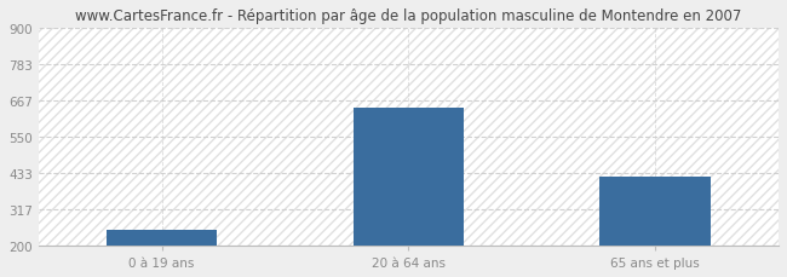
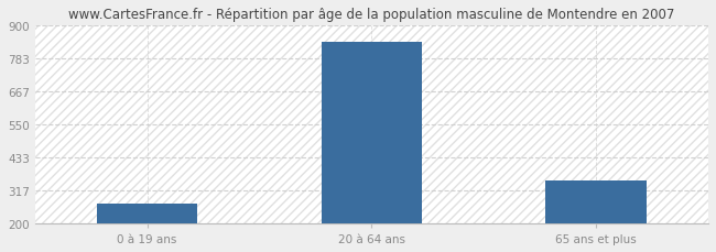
0 à 19 ans: 250 -> 271
20 à 64 ans: 645 -> 840
65 ans et plus: 420 -> 350
